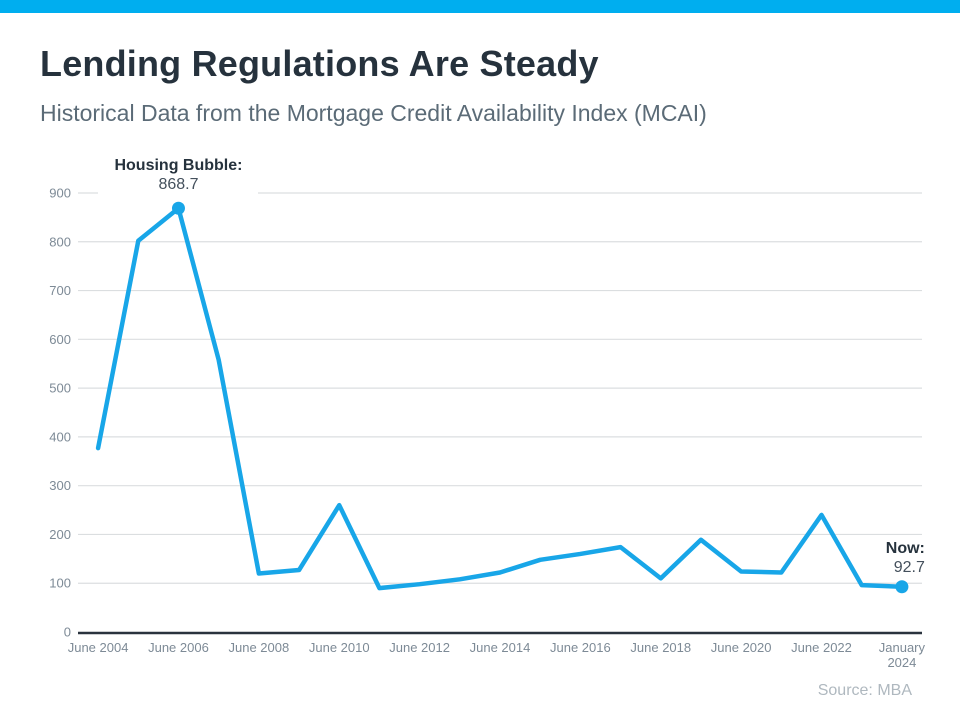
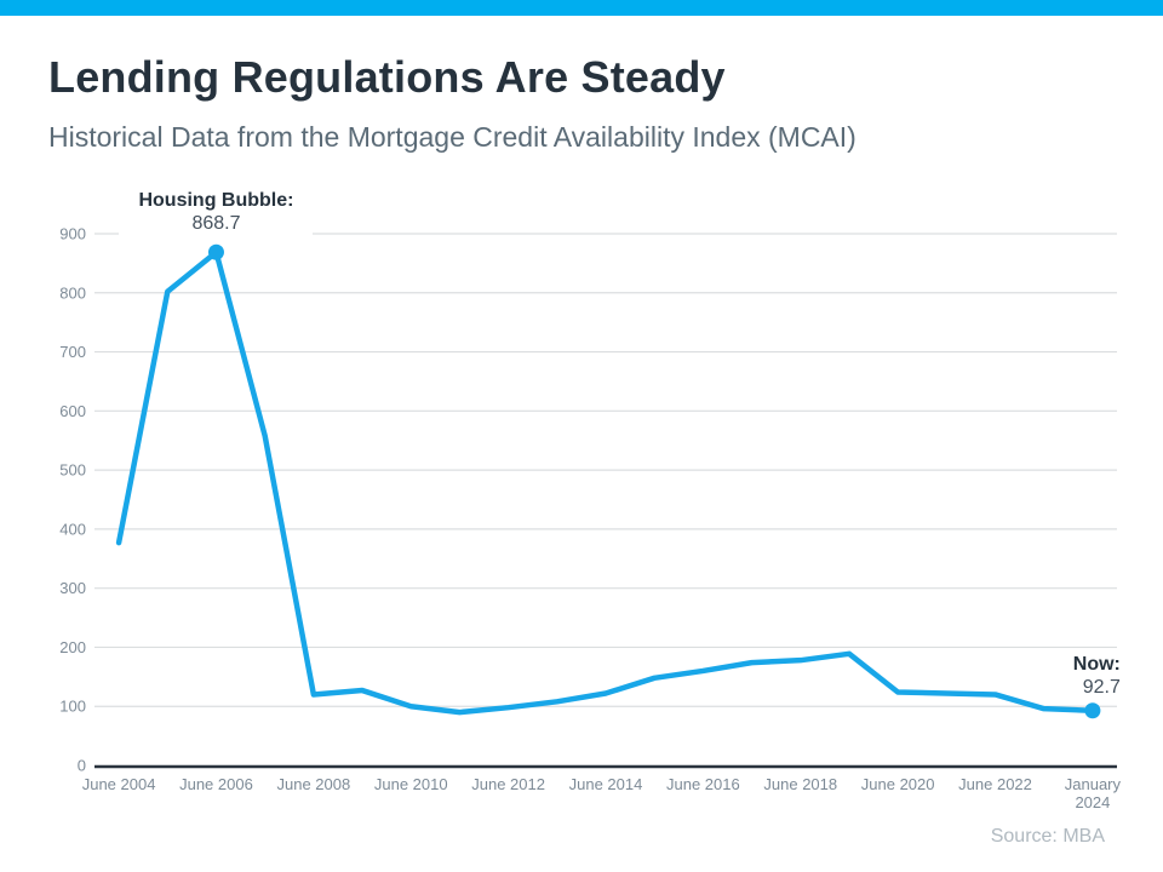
June 2010: 260 -> 100
June 2018: 110 -> 180
June 2022: 240 -> 120
